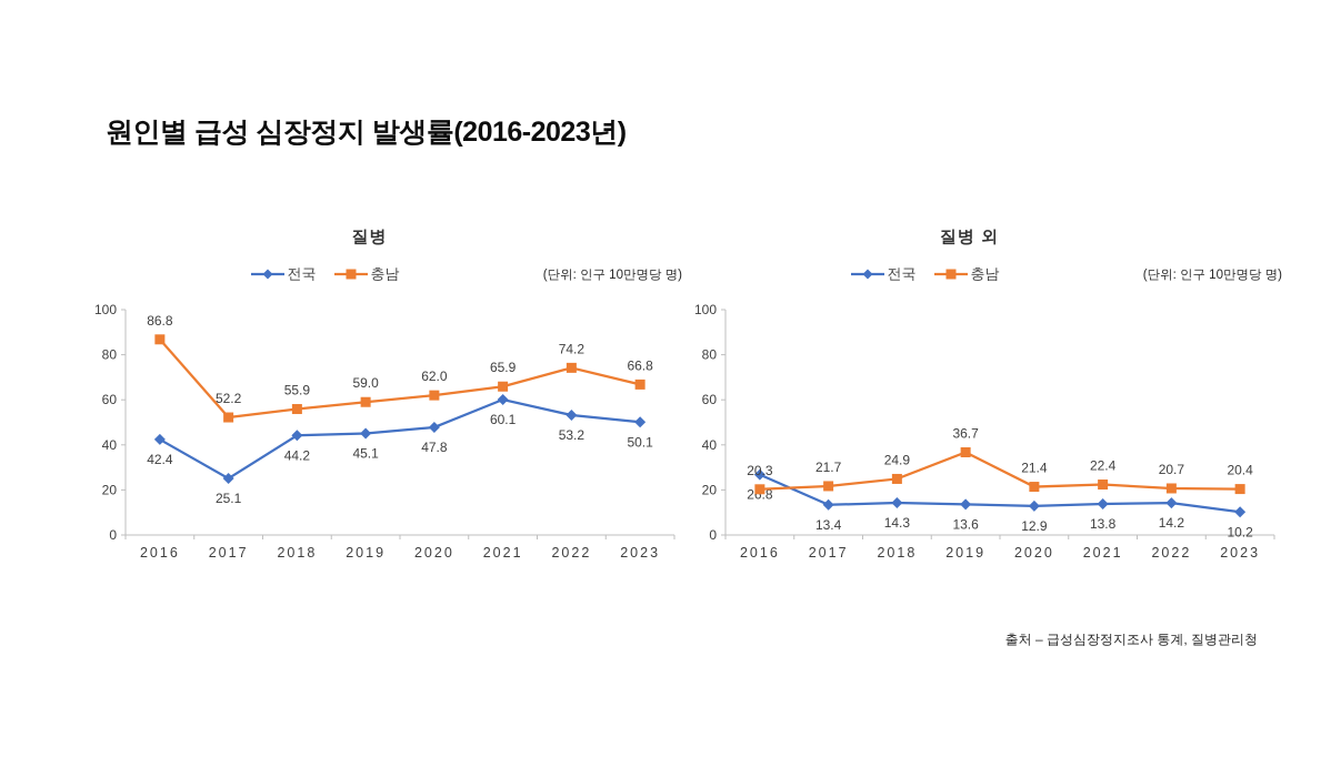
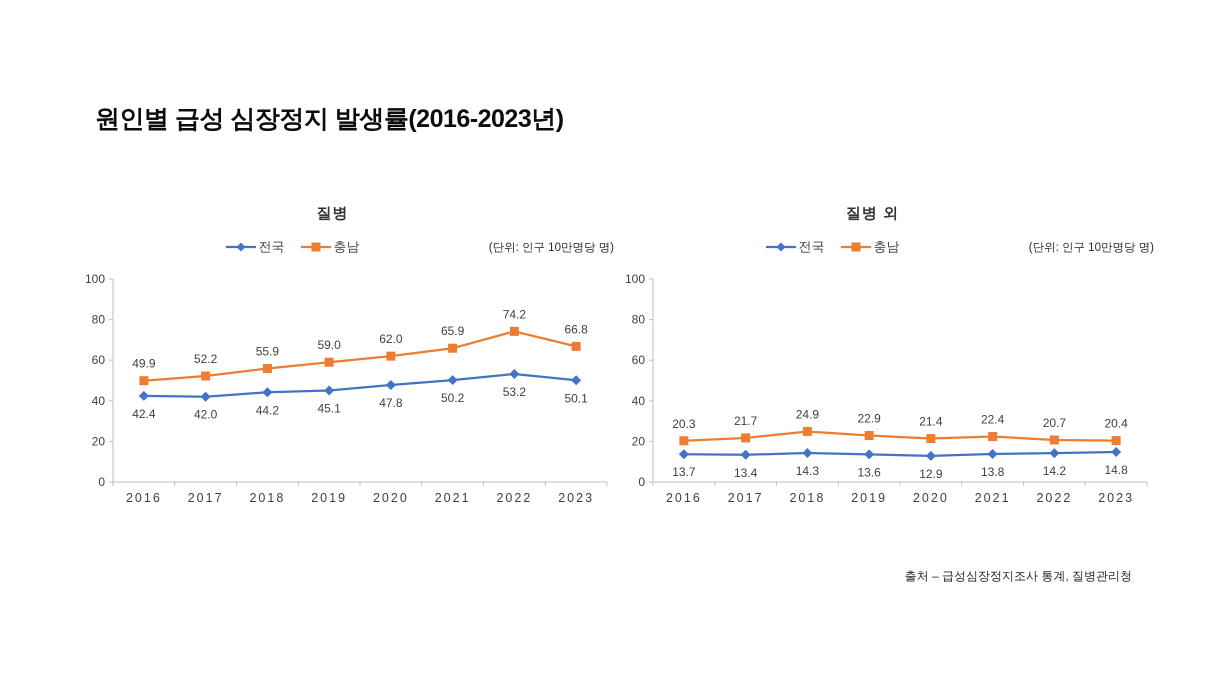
질병/충남/2016: 86.8 -> 49.9
질병/전국/2017: 25.1 -> 42.0
질병/전국/2021: 60.1 -> 50.2
질병 외/전국/2016: 26.8 -> 13.7
질병 외/충남/2019: 36.7 -> 22.9
질병 외/전국/2023: 10.2 -> 14.8
